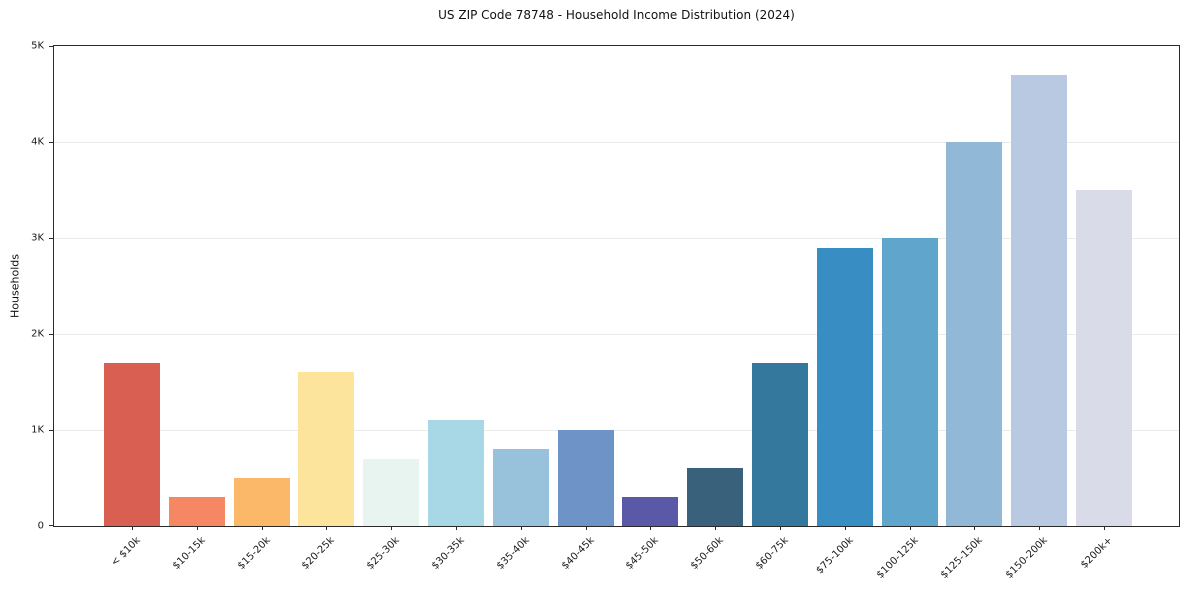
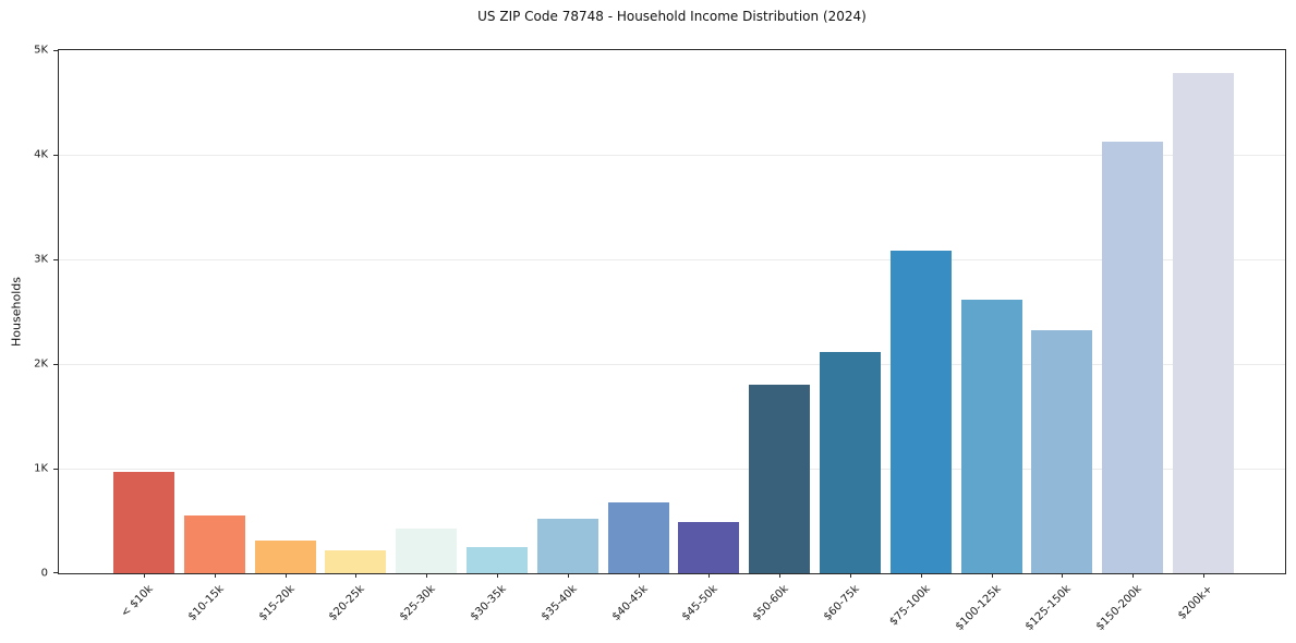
< $10k: 1.7K -> 1.0K
$10-15k: 0.3K -> 0.6K
$15-20k: 0.5K -> 0.3K
$20-25k: 1.6K -> 0.2K
$25-30k: 0.7K -> 0.4K
$30-35k: 1.1K -> 0.2K
$35-40k: 0.8K -> 0.5K
$40-45k: 1.0K -> 0.7K
$45-50k: 0.3K -> 0.5K
$50-60k: 0.6K -> 1.8K
$60-75k: 1.7K -> 2.1K
$75-100k: 2.9K -> 3.1K
$100-125k: 3.0K -> 2.6K
$125-150k: 4.0K -> 2.3K
$150-200k: 4.7K -> 4.1K
$200k+: 3.5K -> 4.8K
